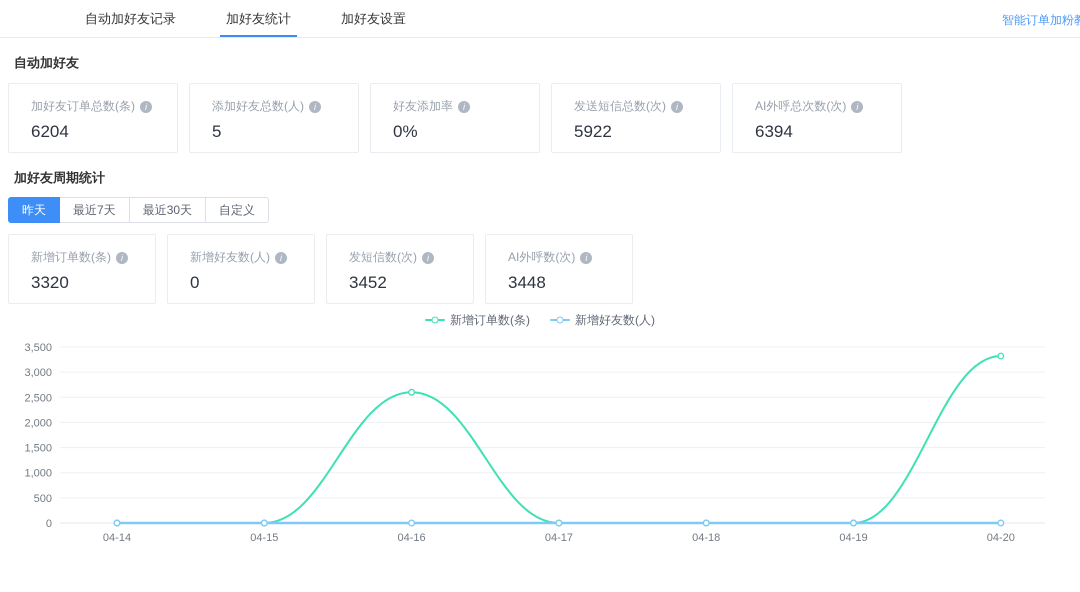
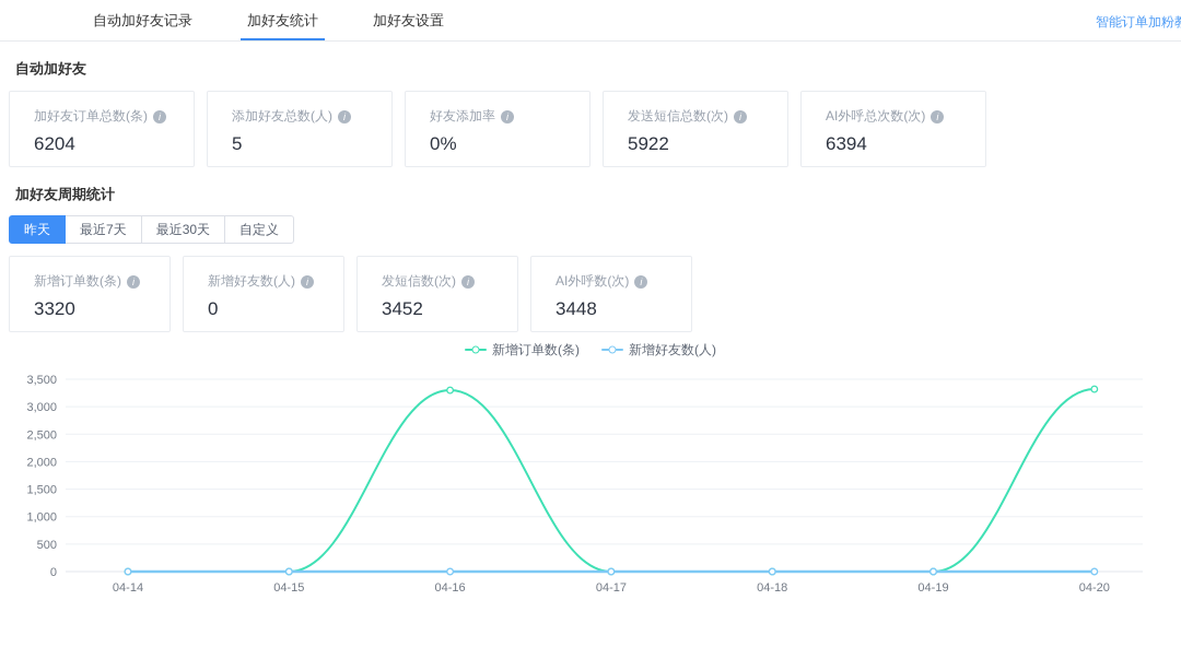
新增订单数(条)/04-16: 2600 -> 3300
